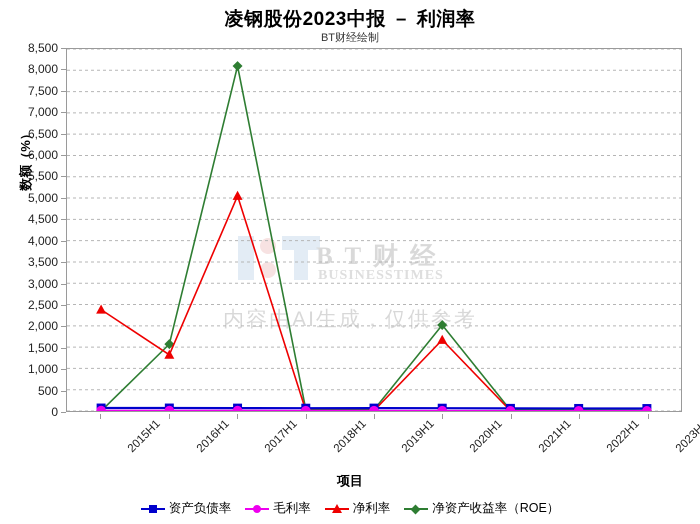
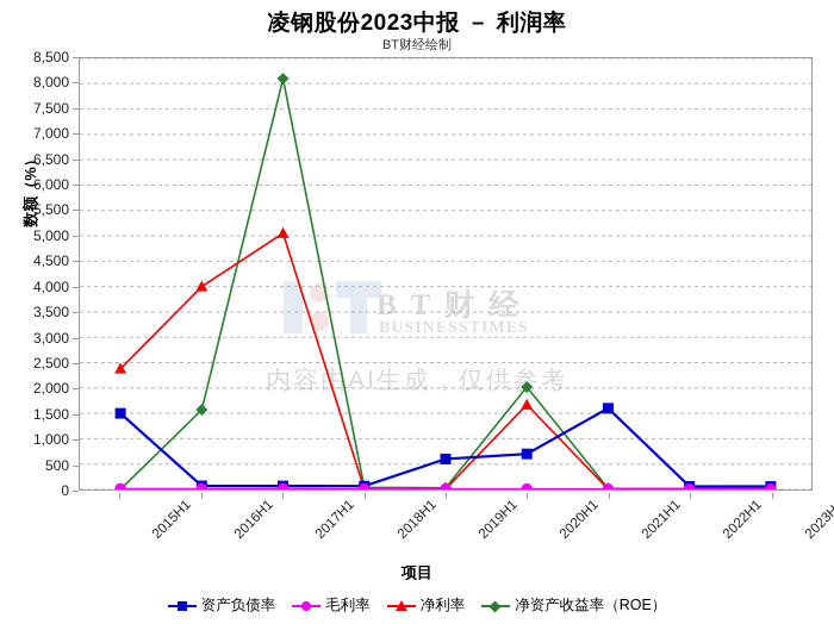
资产负债率/2015H1: 100 -> 1500
净利率/2016H1: 1300 -> 4000
资产负债率/2019H1: 100 -> 600
资产负债率/2020H1: 100 -> 700
资产负债率/2021H1: 100 -> 1600
